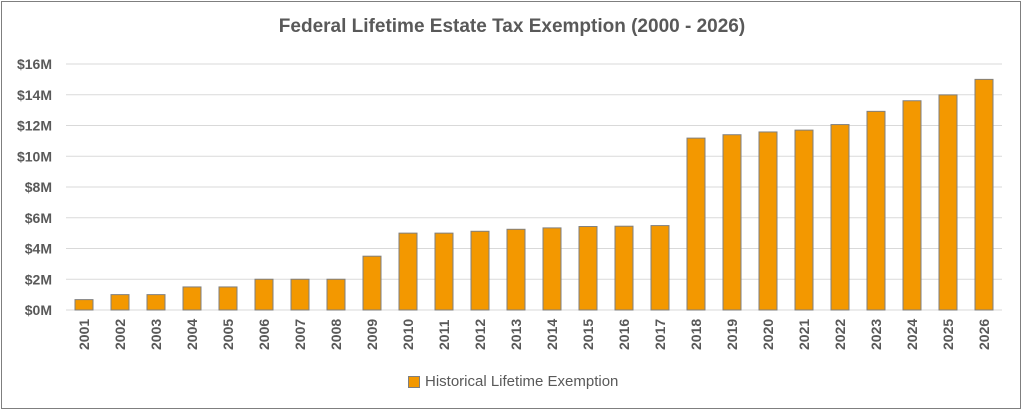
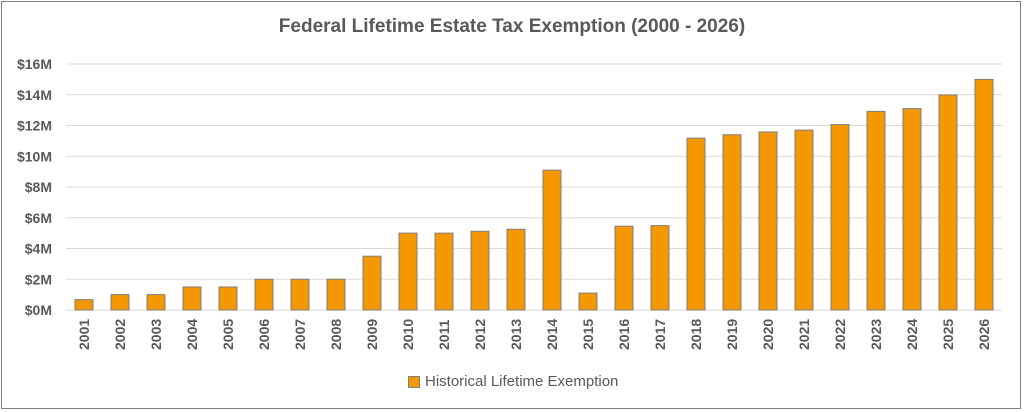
2014: $5.3M -> $9.1M
2015: $5.4M -> $1.1M
2024: $13.6M -> $13.1M
